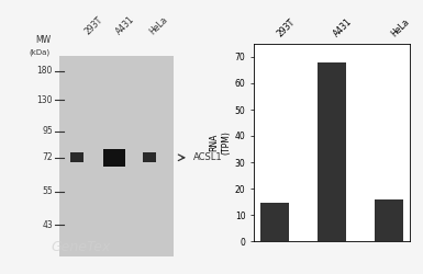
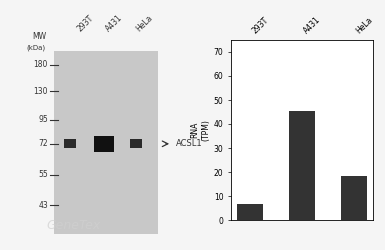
293T: 14.5 -> 6.5
A431: 68.0 -> 45.5
HeLa: 16.0 -> 18.5
